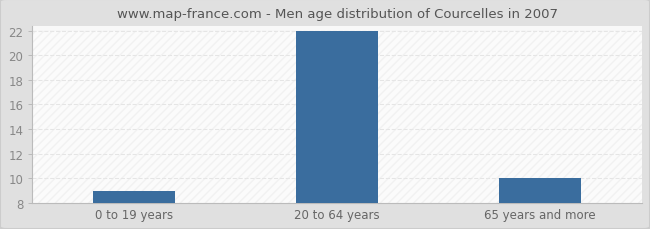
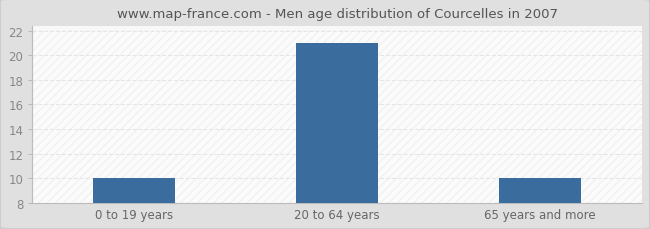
0 to 19 years: 9 -> 10
20 to 64 years: 22 -> 21
